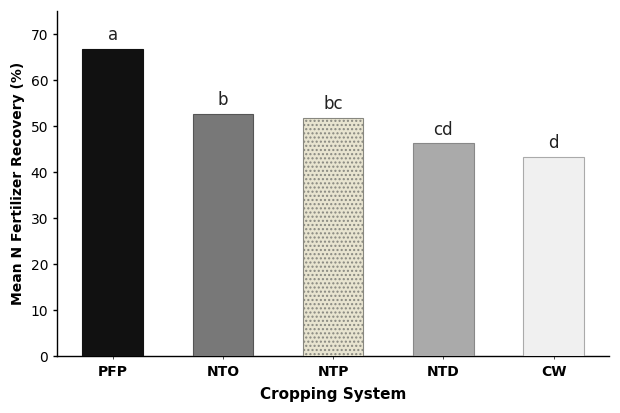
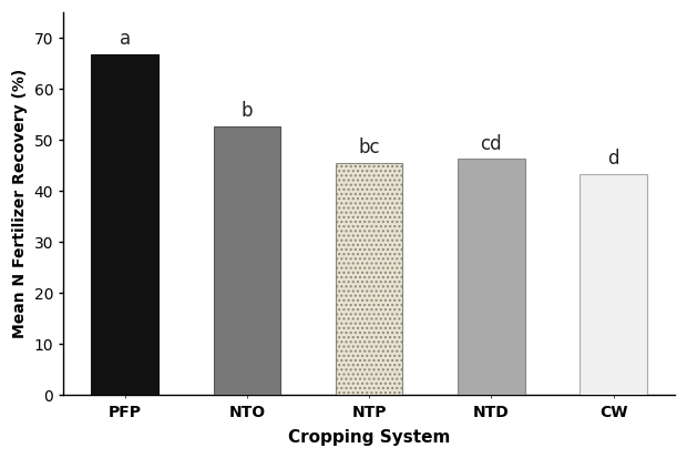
NTP: 51.8 -> 45.5
